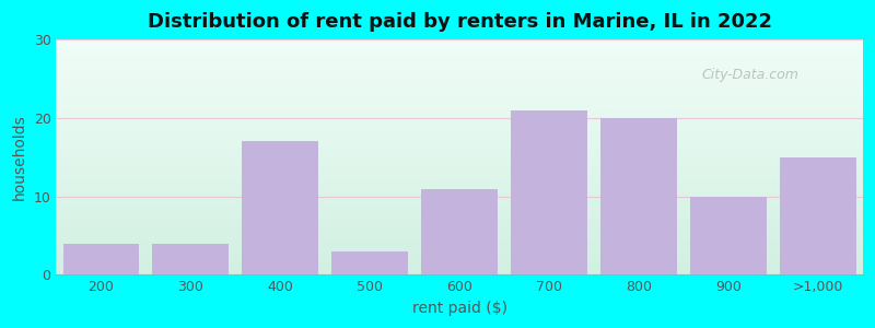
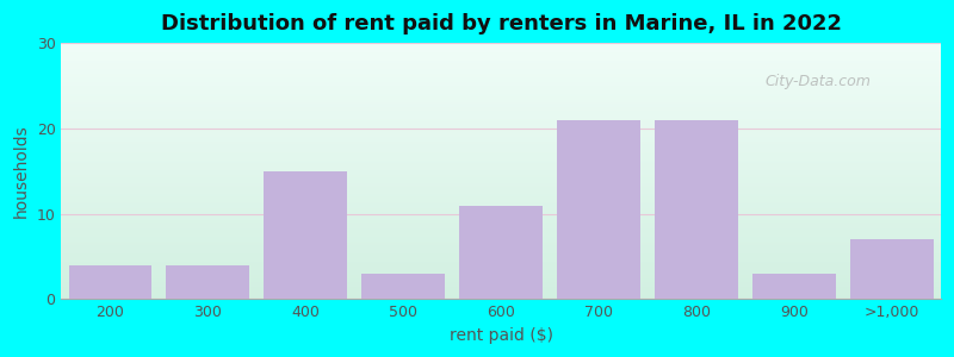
400: 17 -> 15
800: 20 -> 21
900: 10 -> 3
>1,000: 15 -> 7
